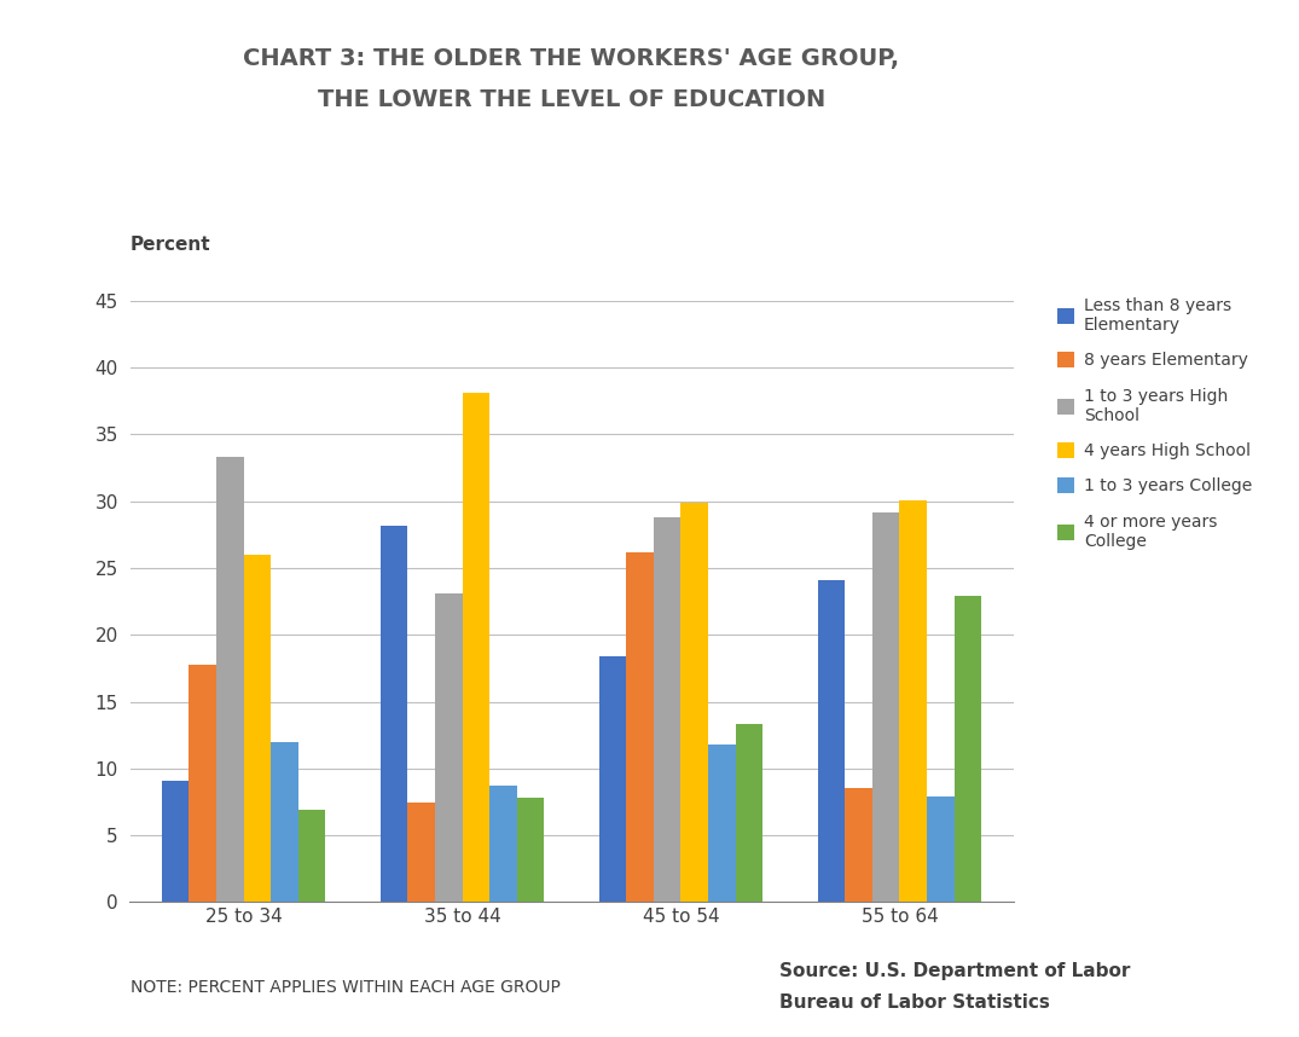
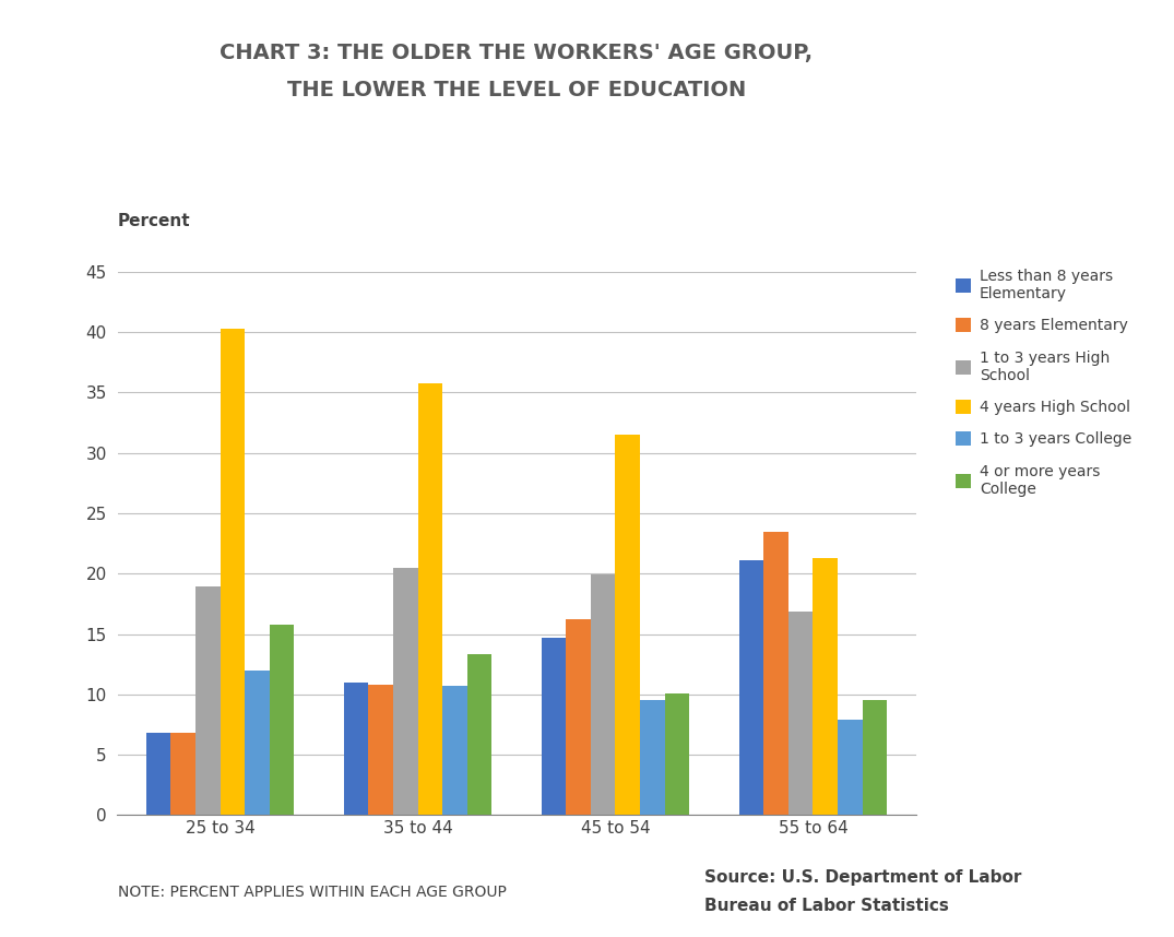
Less than 8 years Elementary/25 to 34: 9.1 -> 6.8
8 years Elementary/25 to 34: 17.8 -> 6.8
1 to 3 years High School/25 to 34: 33.3 -> 18.9
4 years High School/25 to 34: 26.0 -> 40.3
4 or more years College/25 to 34: 6.9 -> 15.8
Less than 8 years Elementary/35 to 44: 28.2 -> 11.0
8 years Elementary/35 to 44: 7.5 -> 10.8
1 to 3 years High School/35 to 44: 23.1 -> 20.5
4 years High School/35 to 44: 38.1 -> 35.8
1 to 3 years College/35 to 44: 8.7 -> 10.7
4 or more years College/35 to 44: 7.8 -> 13.3
Less than 8 years Elementary/45 to 54: 18.4 -> 14.7
8 years Elementary/45 to 54: 26.2 -> 16.2
1 to 3 years High School/45 to 54: 28.8 -> 19.9
4 years High School/45 to 54: 29.9 -> 31.5
1 to 3 years College/45 to 54: 11.8 -> 9.5
4 or more years College/45 to 54: 13.3 -> 10.1
Less than 8 years Elementary/55 to 64: 24.1 -> 21.1
8 years Elementary/55 to 64: 8.5 -> 23.5
1 to 3 years High School/55 to 64: 29.2 -> 16.9
4 years High School/55 to 64: 30.1 -> 21.3
4 or more years College/55 to 64: 22.9 -> 9.5
